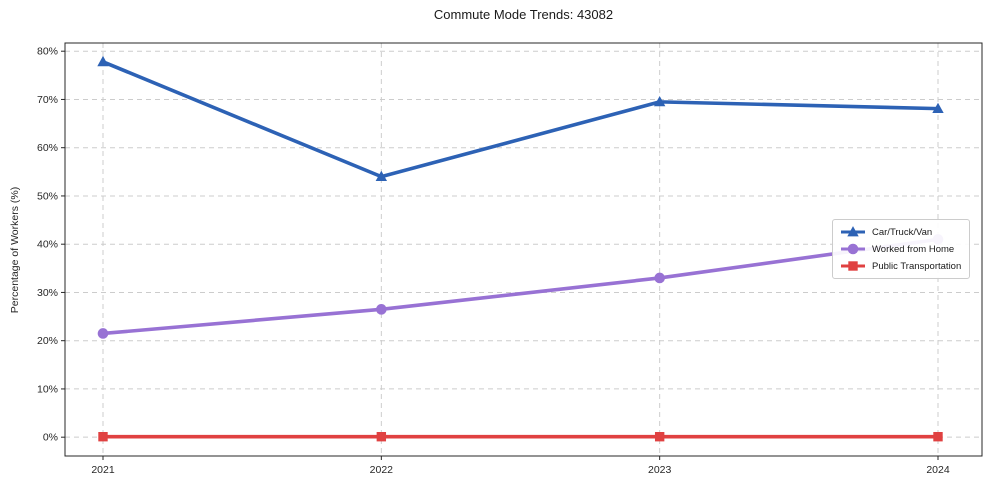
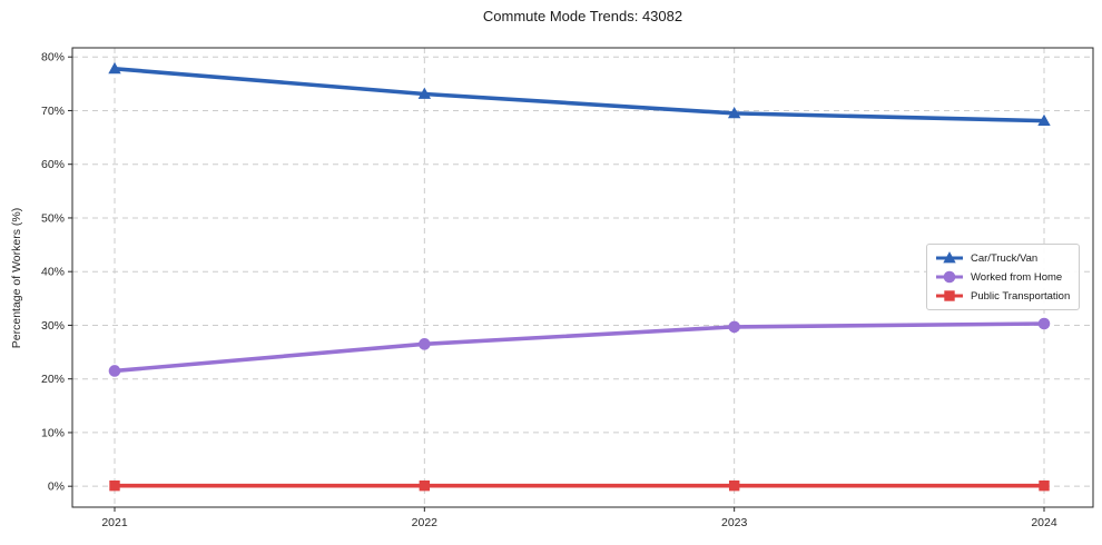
Car/Truck/Van/2022: 54% -> 73%
Worked from Home/2023: 33% -> 30%
Worked from Home/2024: 41% -> 30%
